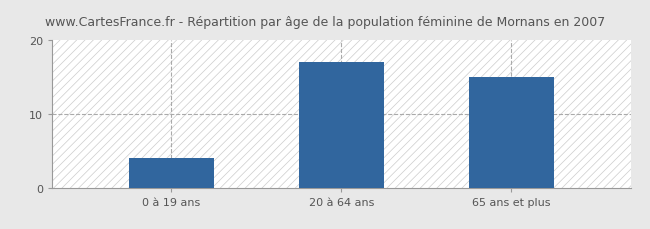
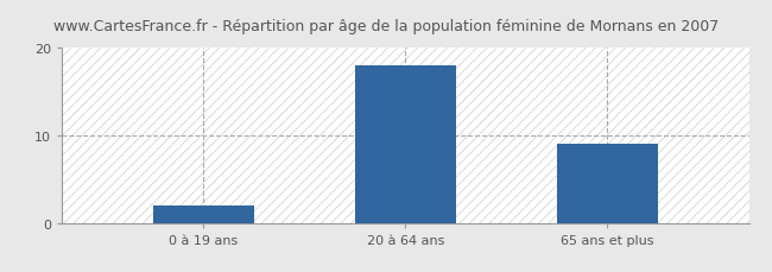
0 à 19 ans: 4 -> 2
20 à 64 ans: 17 -> 18
65 ans et plus: 15 -> 9
